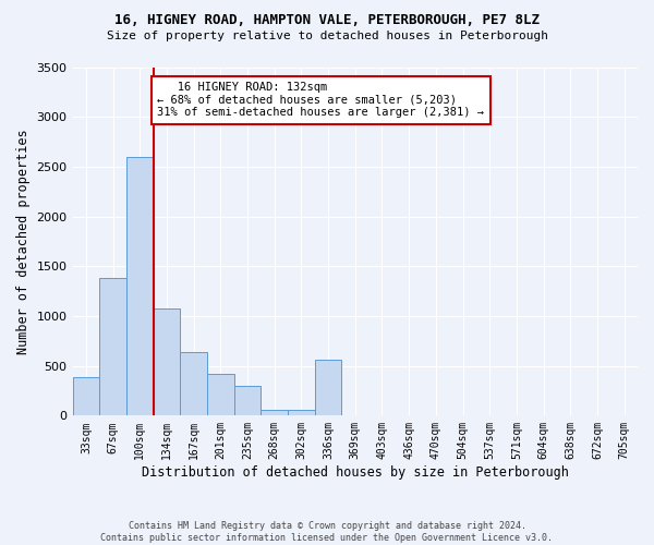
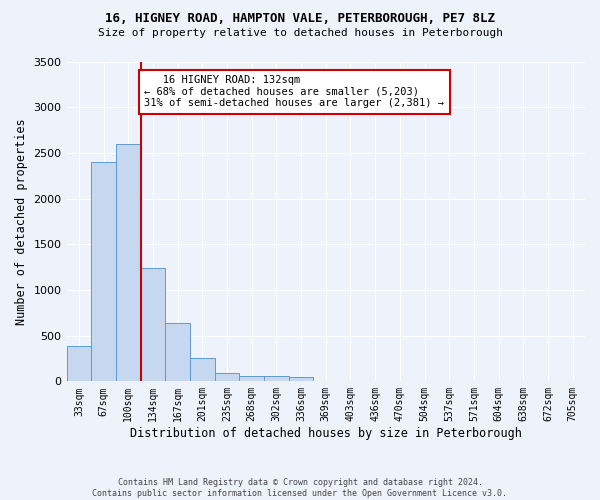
67sqm: 1380 -> 2400
134sqm: 1080 -> 1240
201sqm: 420 -> 260
235sqm: 300 -> 100
336sqm: 560 -> 40
